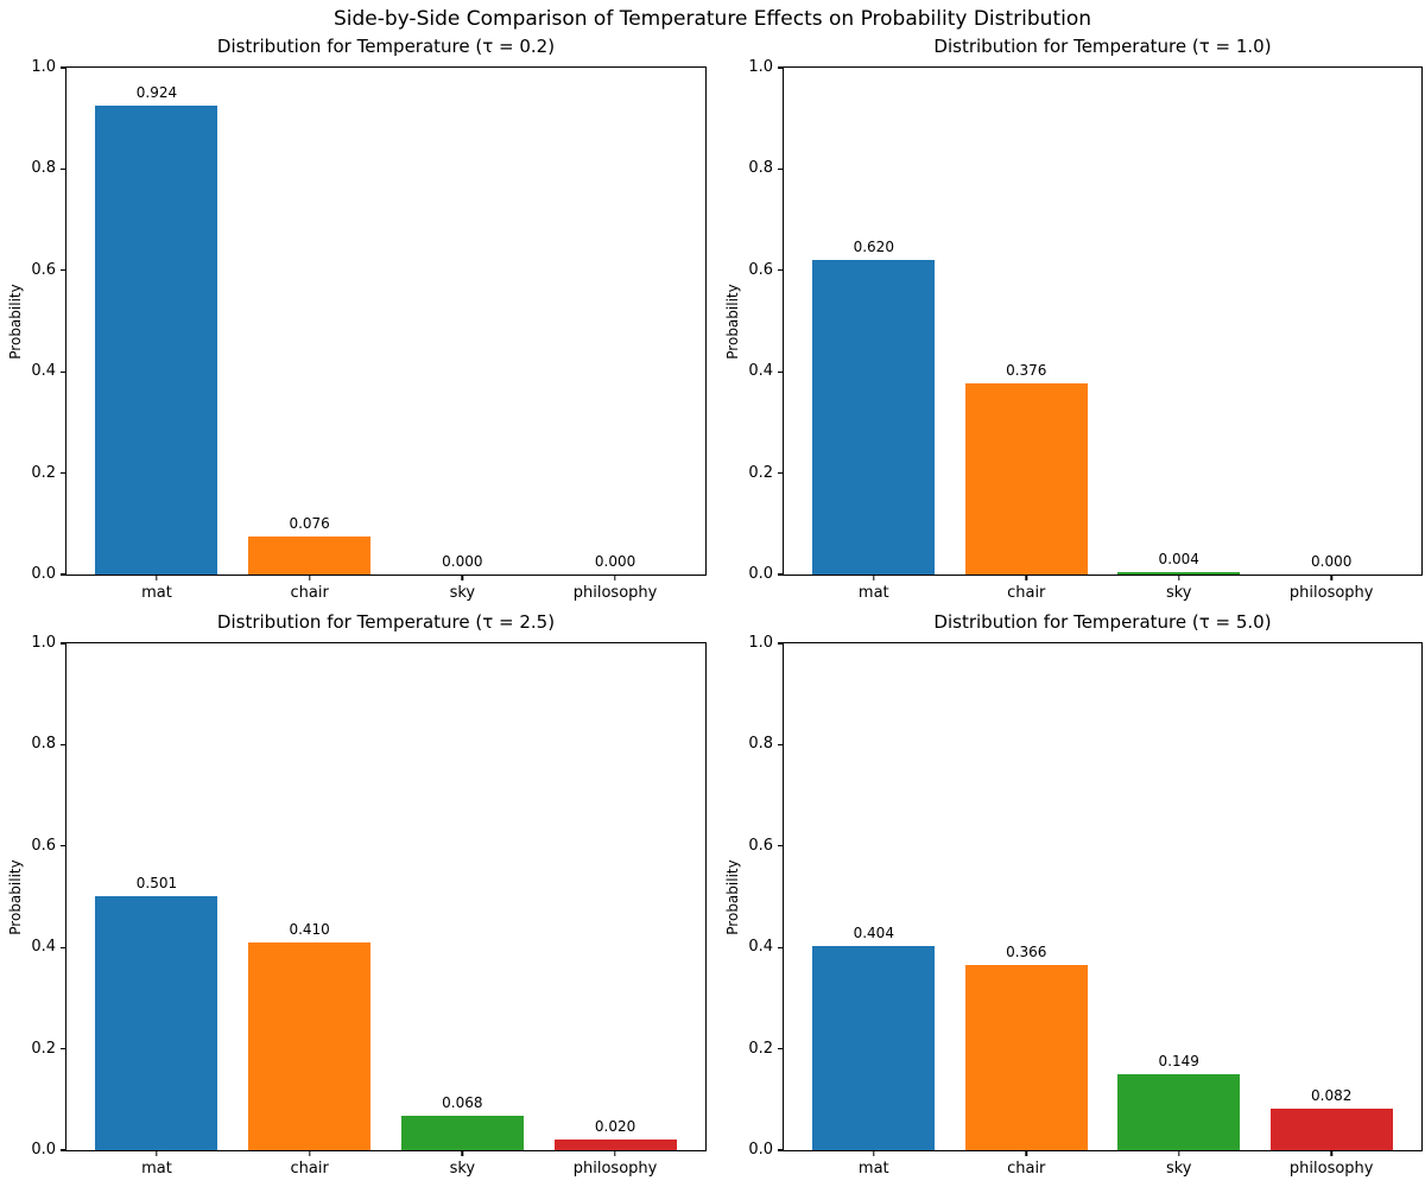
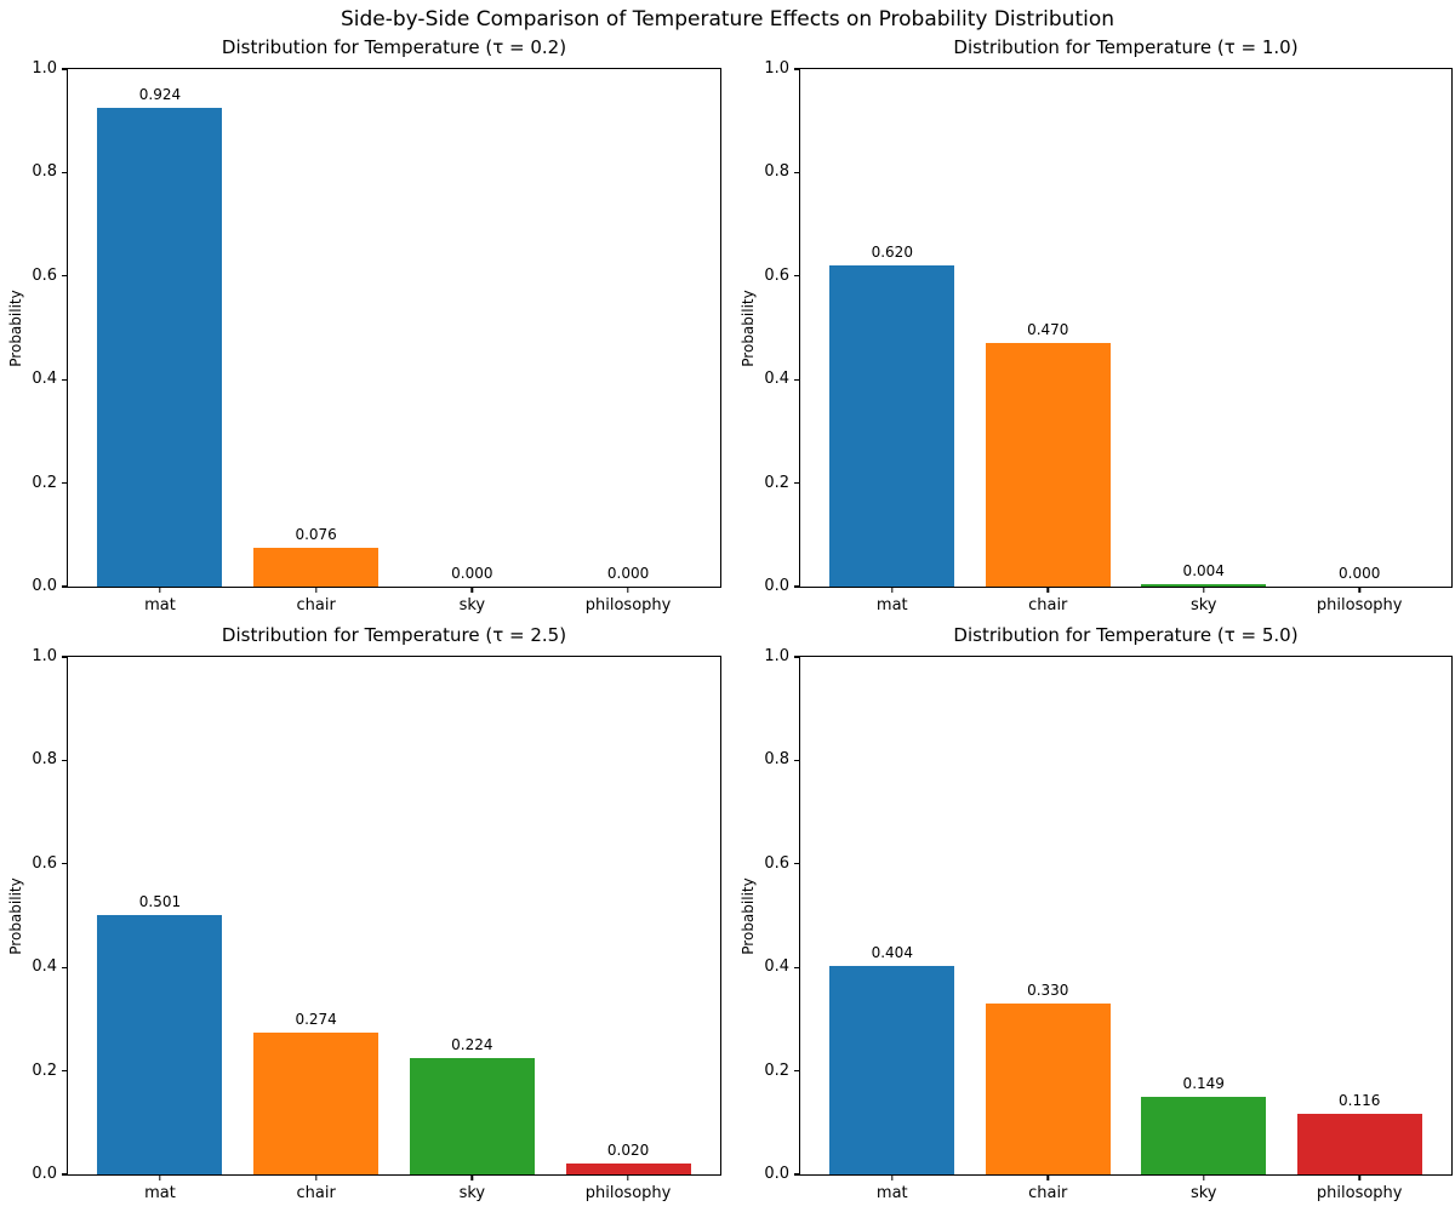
Distribution for Temperature (τ = 1.0)/chair: 0.376 -> 0.470
Distribution for Temperature (τ = 2.5)/chair: 0.410 -> 0.274
Distribution for Temperature (τ = 2.5)/sky: 0.068 -> 0.224
Distribution for Temperature (τ = 5.0)/chair: 0.366 -> 0.330
Distribution for Temperature (τ = 5.0)/philosophy: 0.082 -> 0.116
